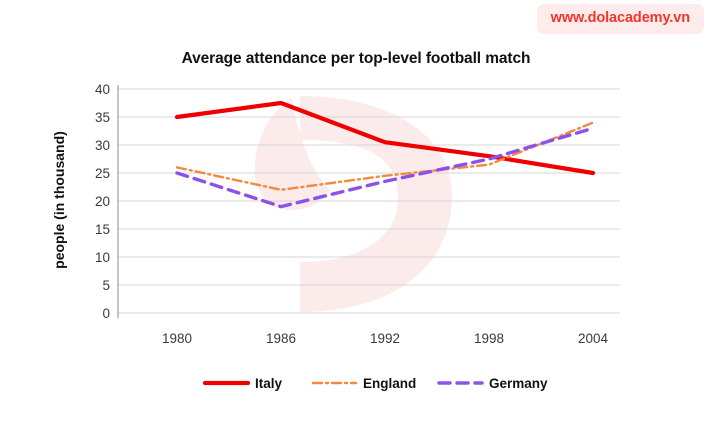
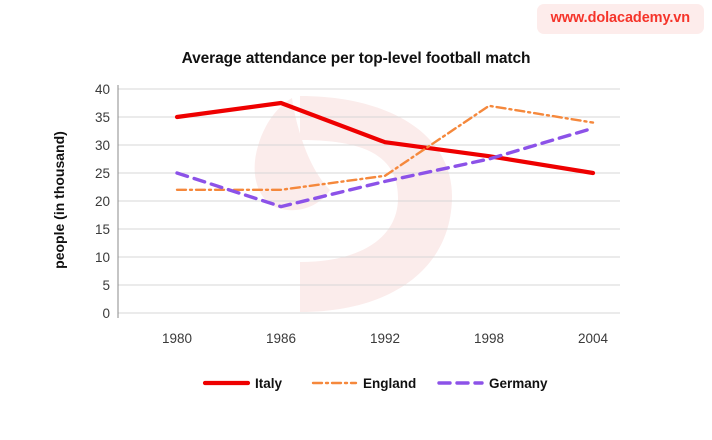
England/1980: 26 -> 22
England/1998: 26 -> 37
